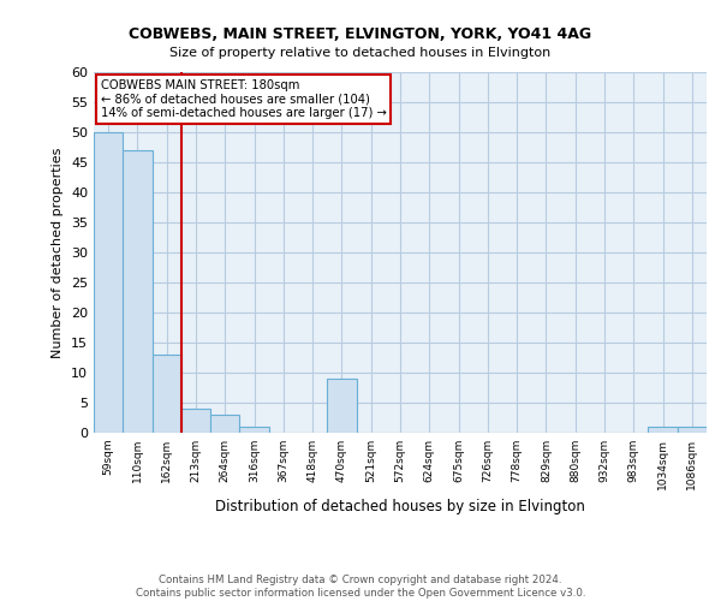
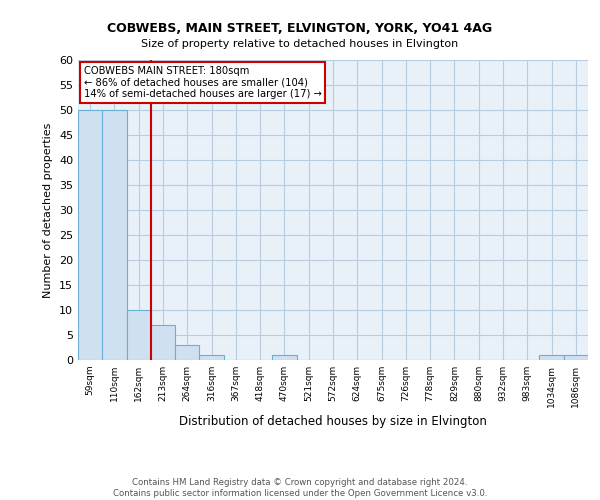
110sqm: 47 -> 50
162sqm: 13 -> 10
213sqm: 4 -> 7
470sqm: 9 -> 1
